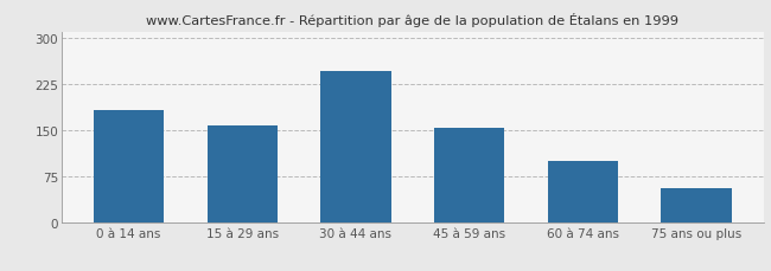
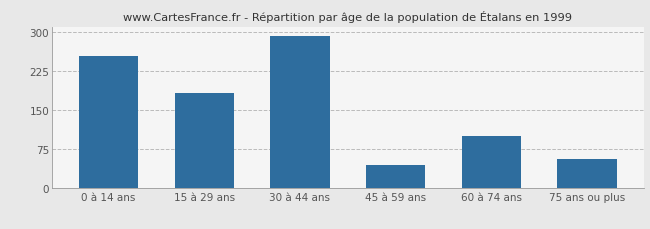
0 à 14 ans: 183 -> 254
15 à 29 ans: 157 -> 182
30 à 44 ans: 245 -> 292
45 à 59 ans: 153 -> 44
